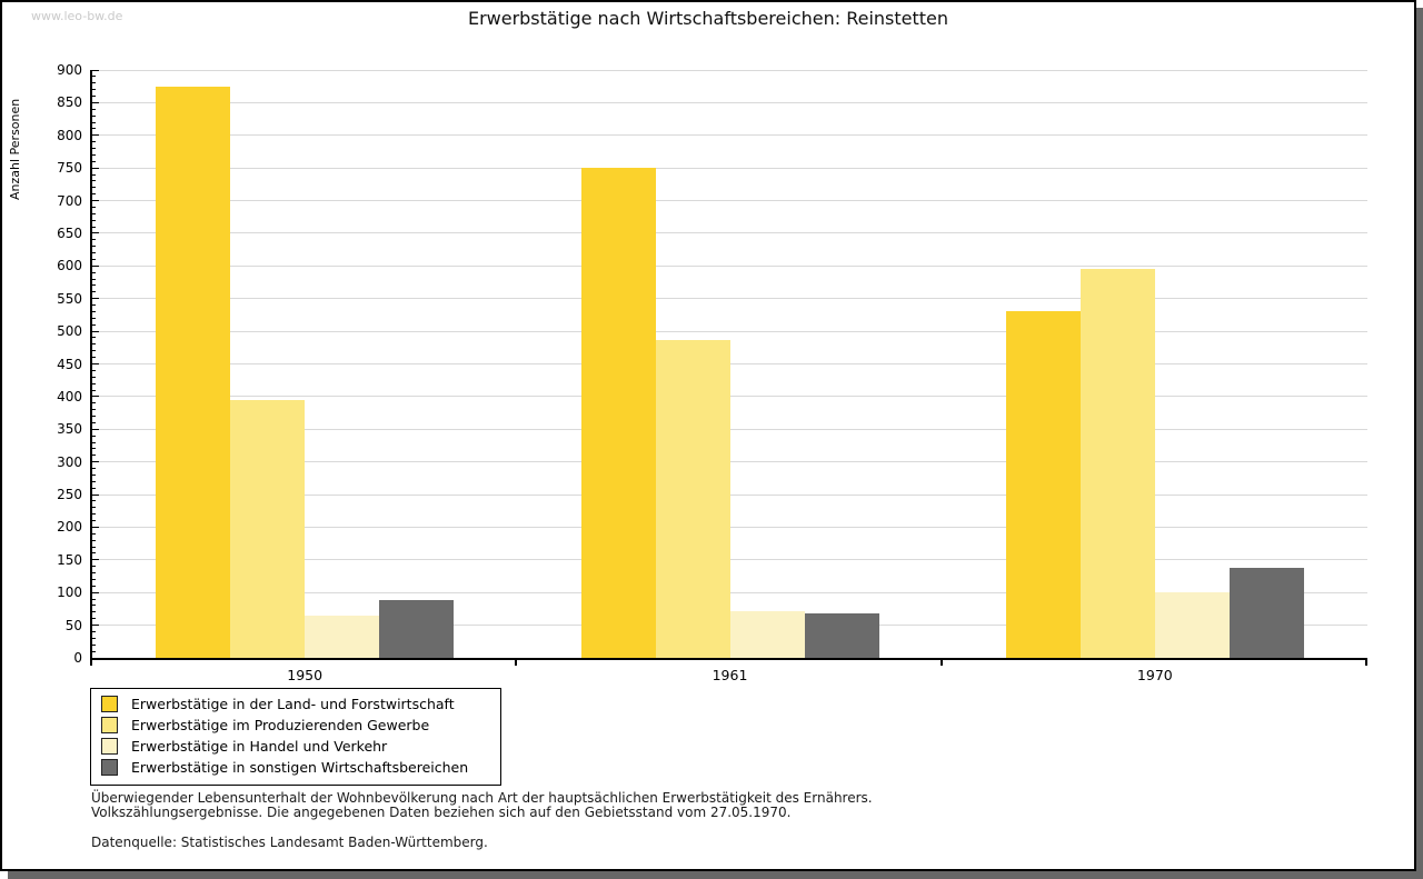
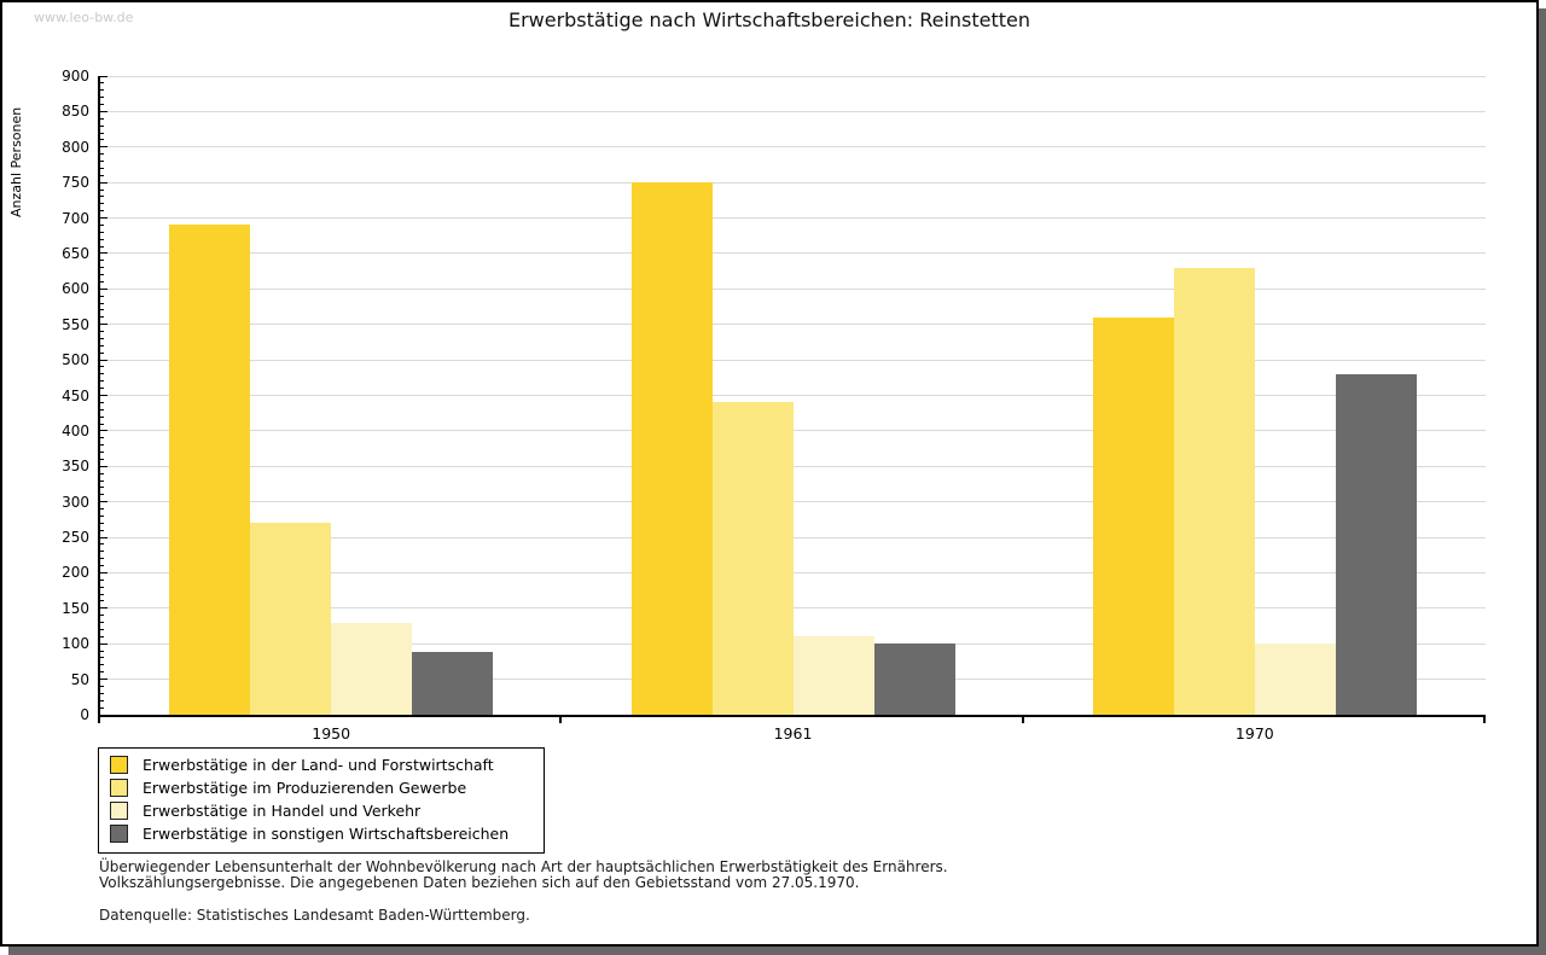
Erwerbstätige in der Land- und Forstwirtschaft/1950: 880 -> 690
Erwerbstätige im Produzierenden Gewerbe/1950: 400 -> 270
Erwerbstätige in Handel und Verkehr/1950: 60 -> 130
Erwerbstätige im Produzierenden Gewerbe/1961: 490 -> 440
Erwerbstätige in Handel und Verkehr/1961: 70 -> 110
Erwerbstätige in sonstigen Wirtschaftsbereichen/1961: 70 -> 100
Erwerbstätige in der Land- und Forstwirtschaft/1970: 530 -> 560
Erwerbstätige im Produzierenden Gewerbe/1970: 600 -> 630
Erwerbstätige in sonstigen Wirtschaftsbereichen/1970: 140 -> 480
